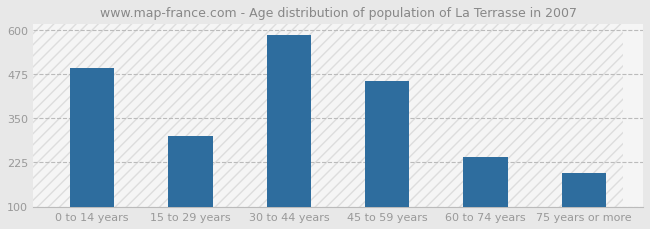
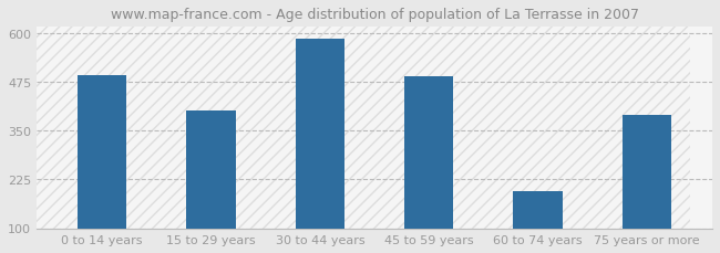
15 to 29 years: 298 -> 400
45 to 59 years: 456 -> 490
60 to 74 years: 241 -> 195
75 years or more: 195 -> 390
